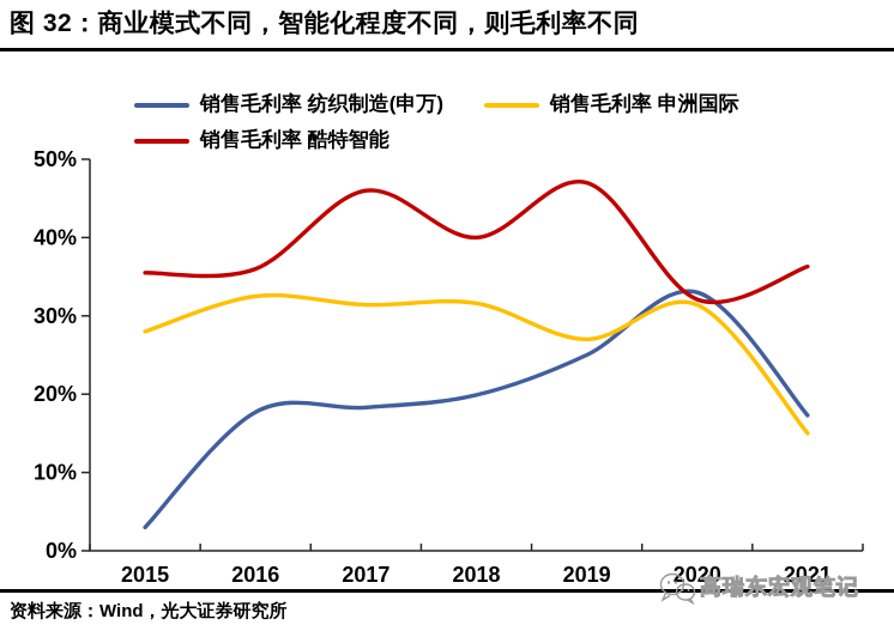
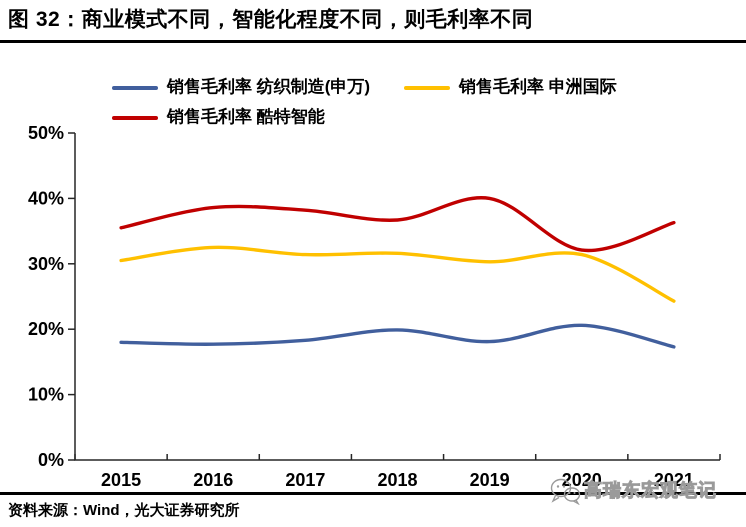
销售毛利率 纺织制造(申万)/2015: 3% -> 18%
销售毛利率 申洲国际/2015: 28% -> 30%
销售毛利率 酷特智能/2016: 36% -> 39%
销售毛利率 酷特智能/2017: 46% -> 38%
销售毛利率 酷特智能/2018: 40% -> 37%
销售毛利率 纺织制造(申万)/2019: 25% -> 18%
销售毛利率 申洲国际/2019: 27% -> 30%
销售毛利率 酷特智能/2019: 47% -> 40%
销售毛利率 纺织制造(申万)/2020: 33% -> 21%
销售毛利率 申洲国际/2021: 15% -> 24%
